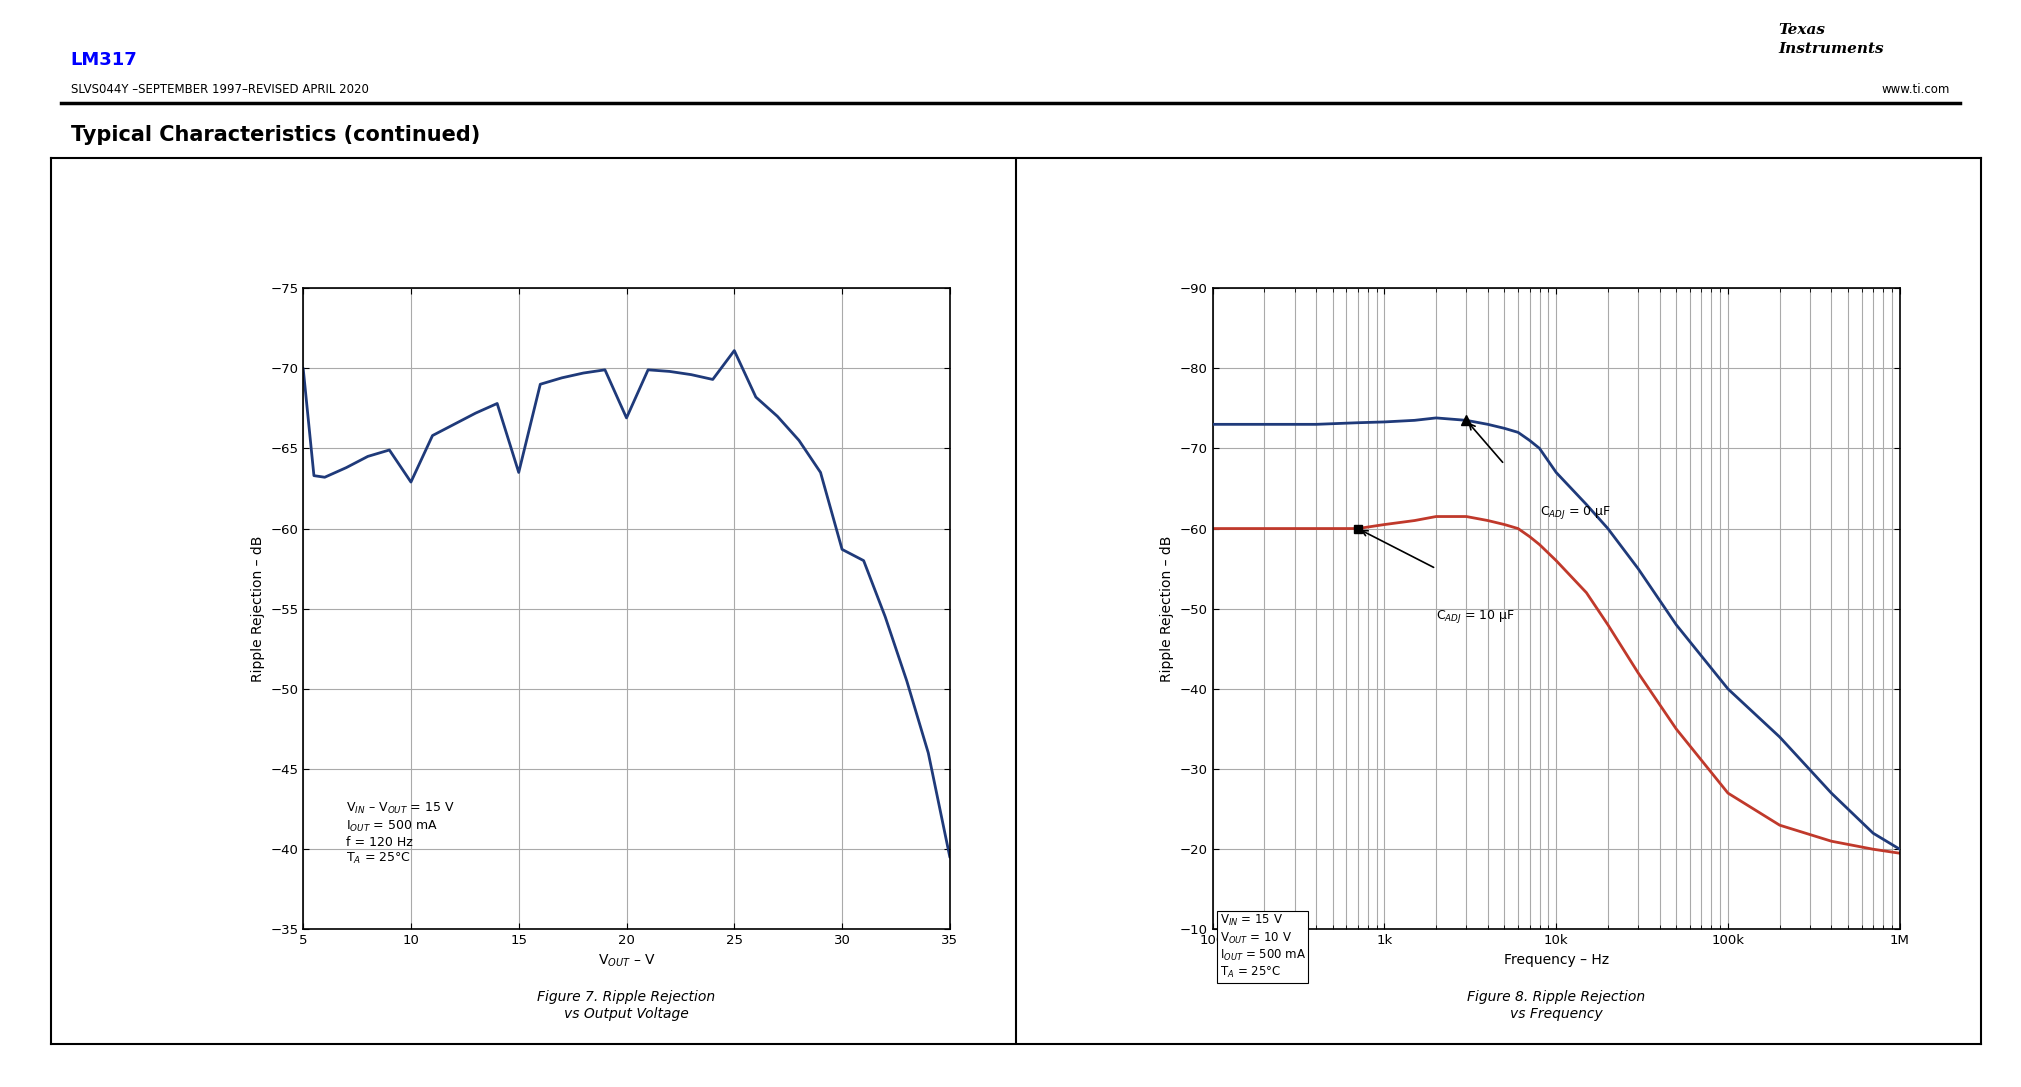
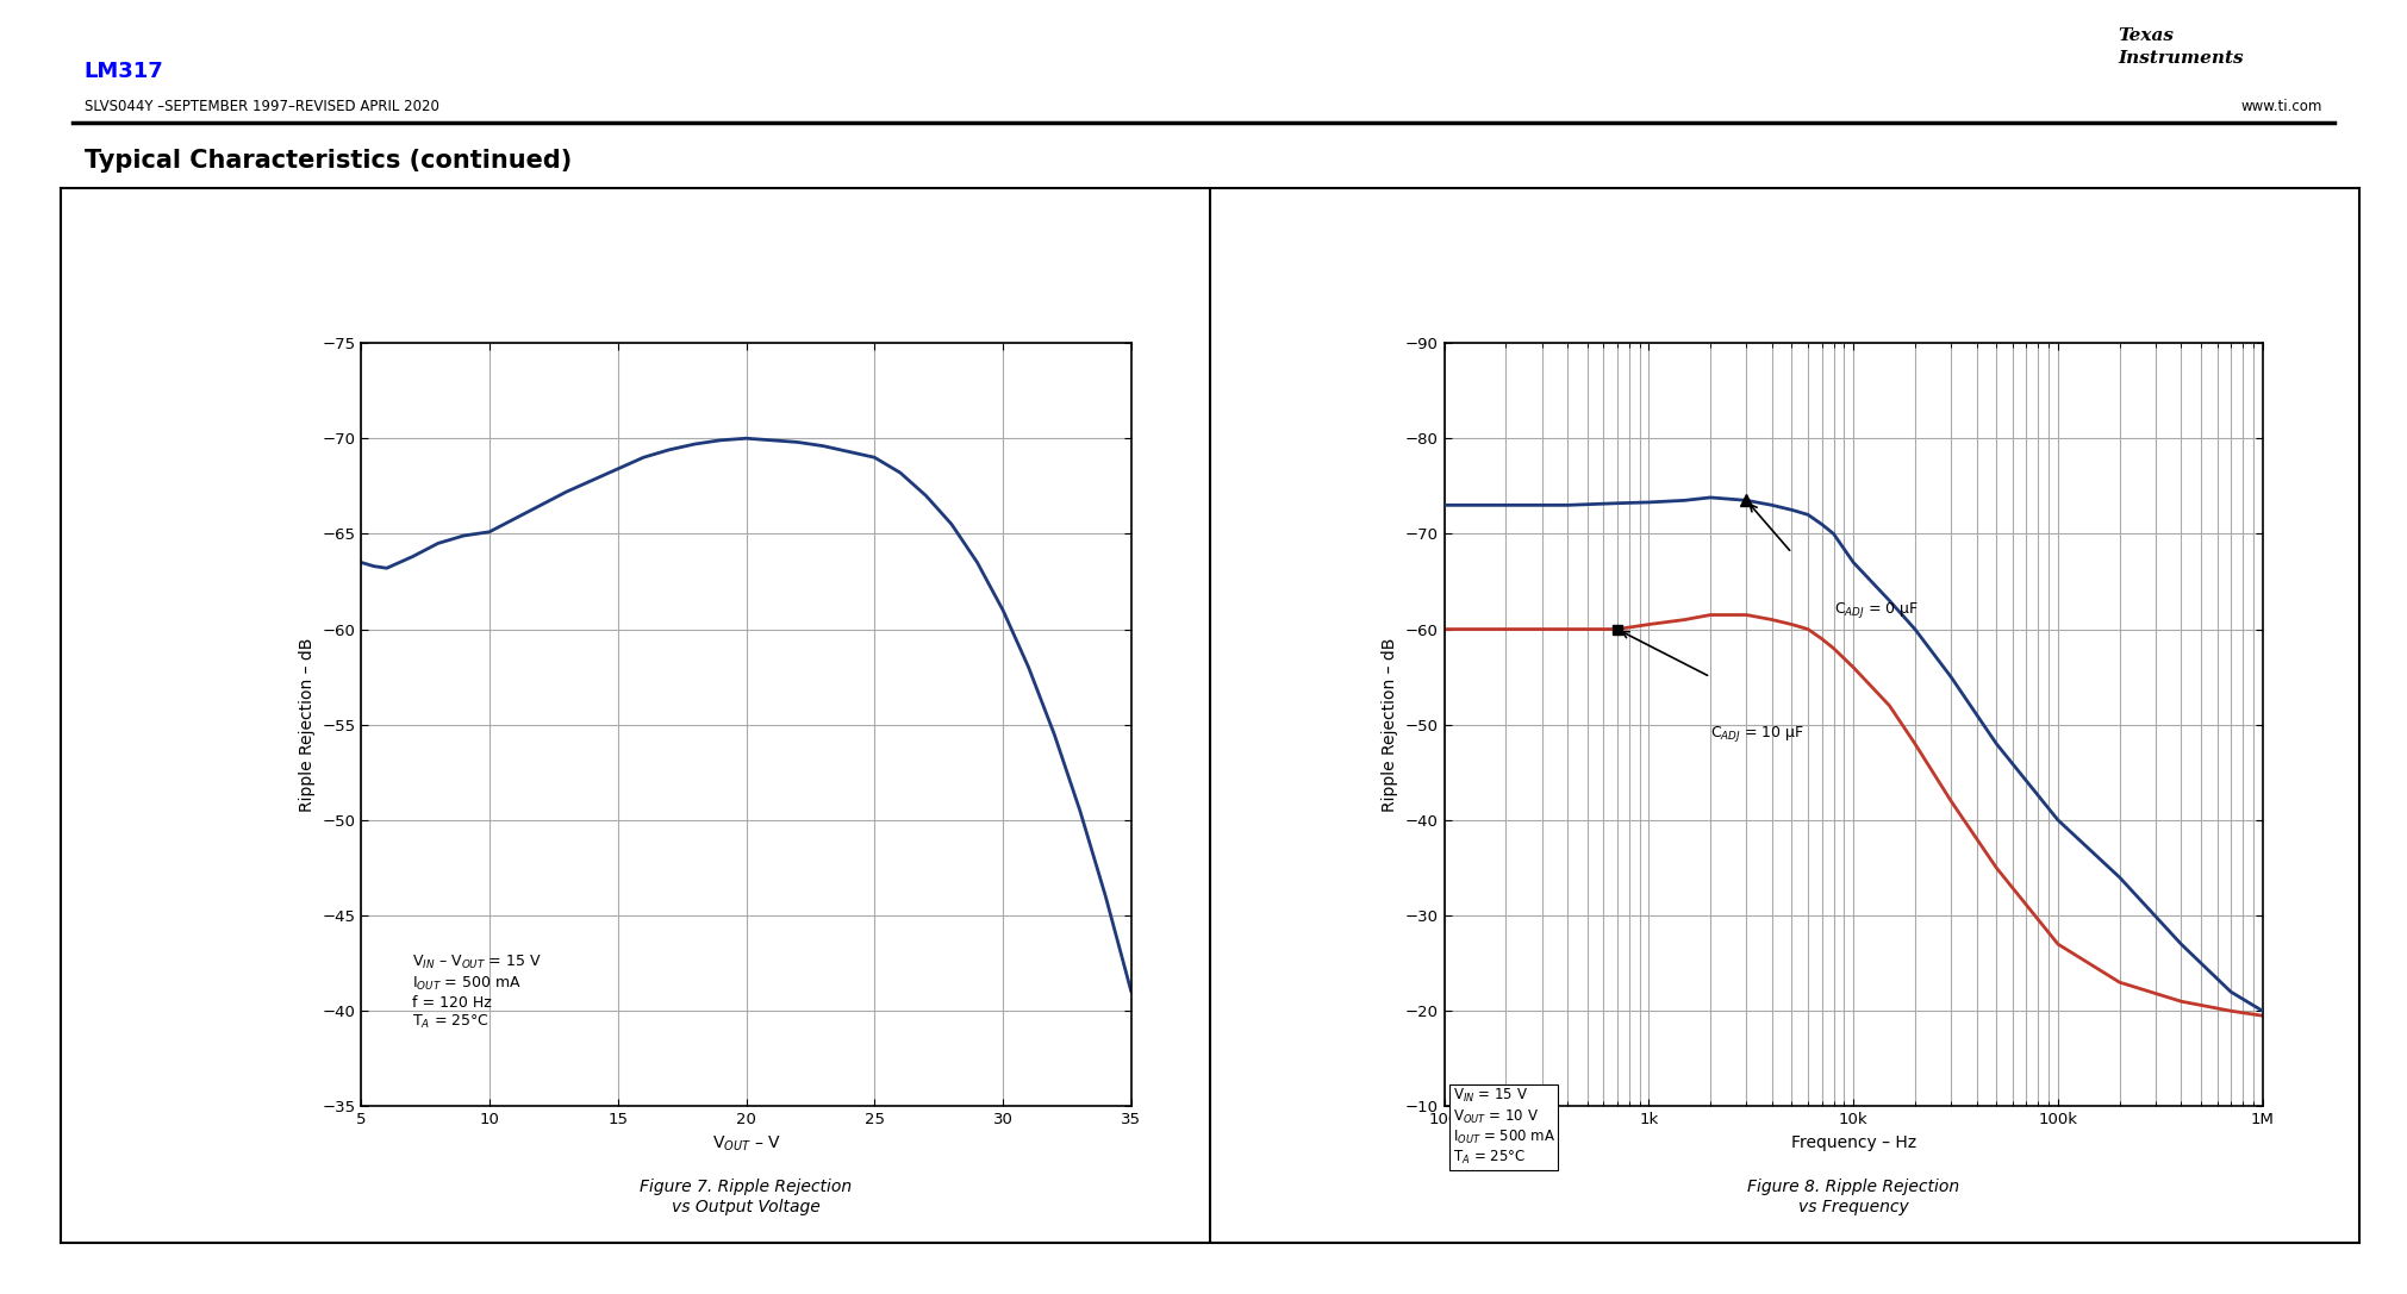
5: -70.0 -> -63.5
10: -62.9 -> -65.1
15: -63.5 -> -68.4
20: -66.9 -> -70.0
25: -71.1 -> -69.0
30: -58.7 -> -61.0
35: -39.5 -> -41.0
